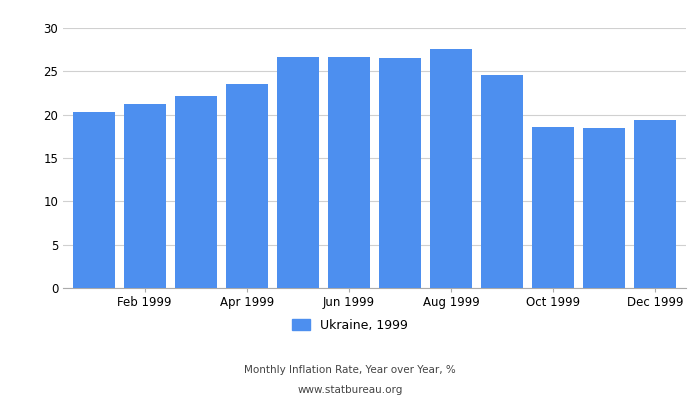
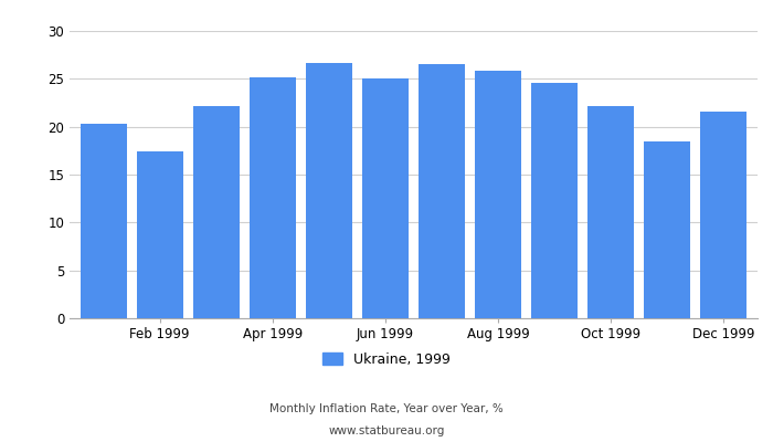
Feb 1999: 21.2 -> 17.4
Apr 1999: 23.5 -> 25.2
Jun 1999: 26.6 -> 25.0
Aug 1999: 27.6 -> 25.8
Oct 1999: 18.6 -> 22.2
Dec 1999: 19.4 -> 21.6
